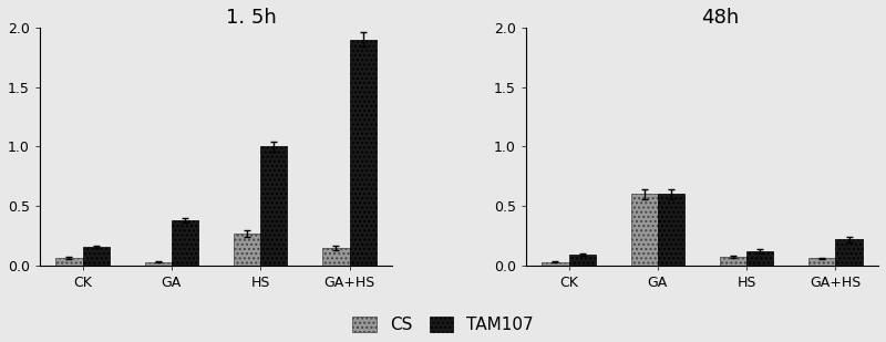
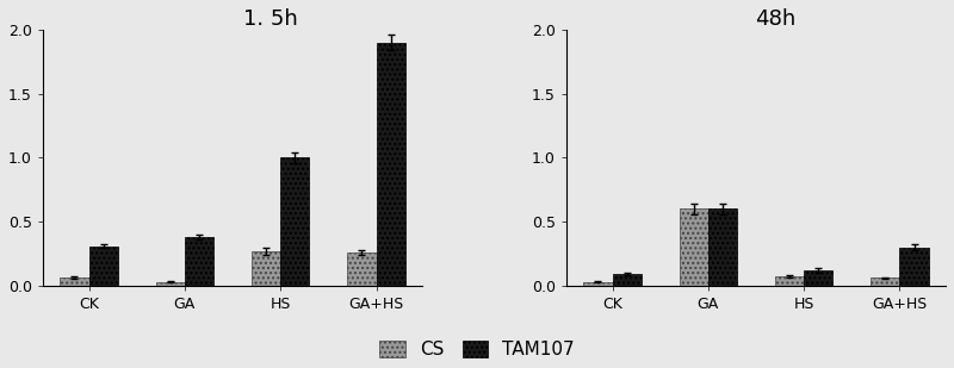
1. 5h/TAM107/CK: 0.16 -> 0.31
1. 5h/CS/GA+HS: 0.15 -> 0.26
48h/TAM107/GA+HS: 0.22 -> 0.30
